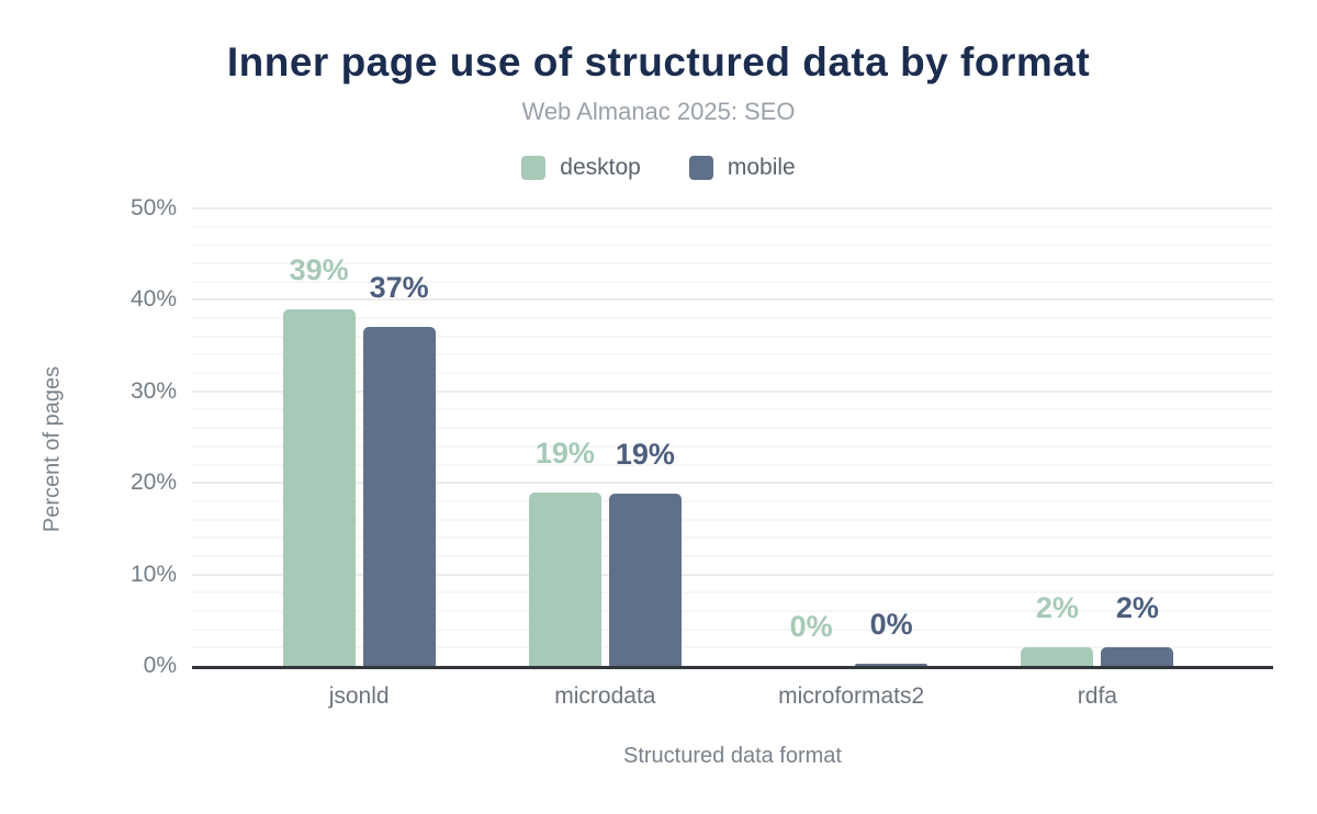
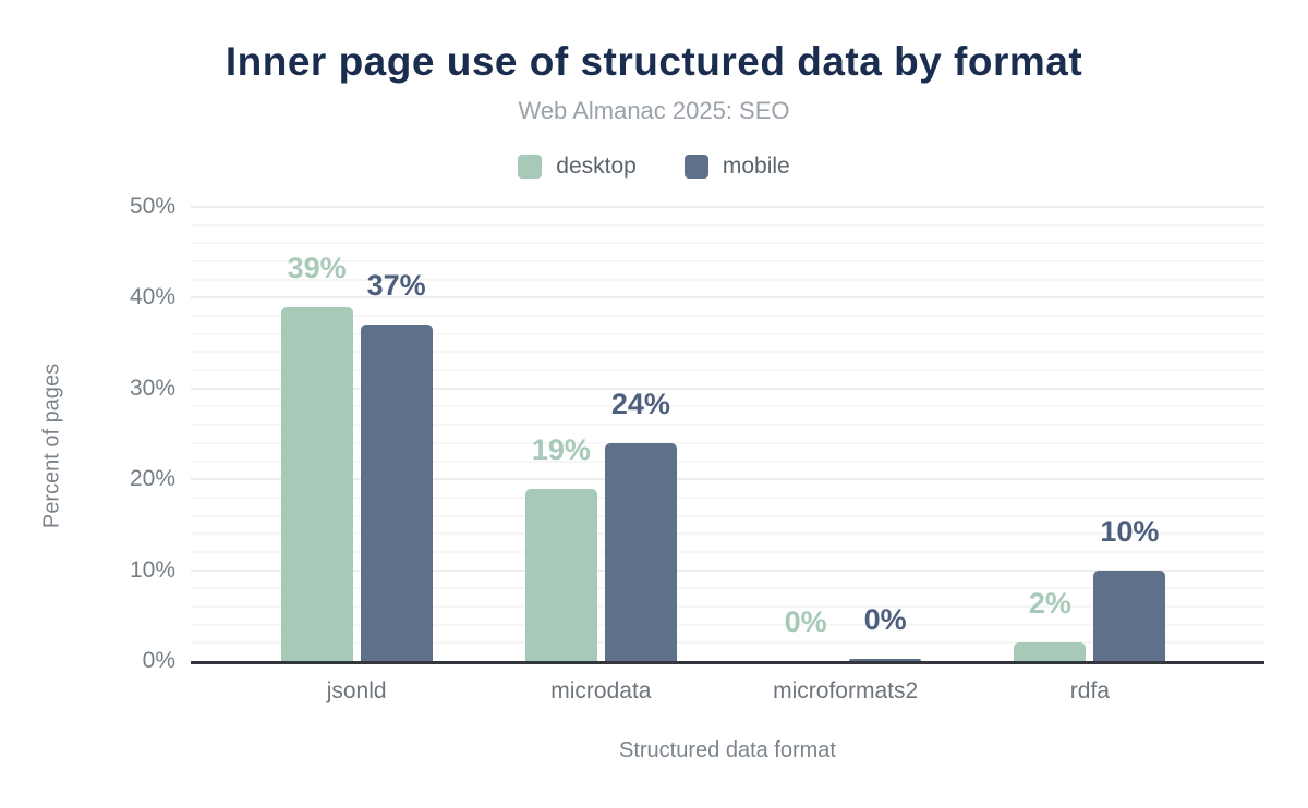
mobile/microdata: 19% -> 24%
mobile/rdfa: 2% -> 10%
